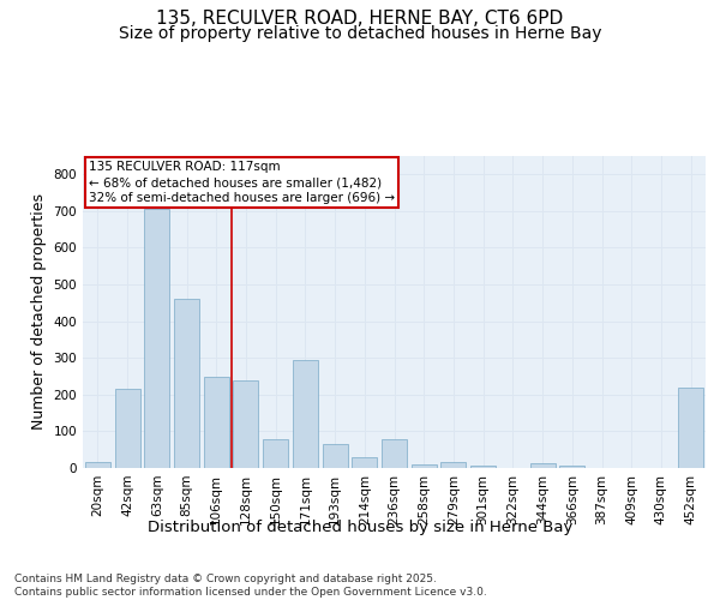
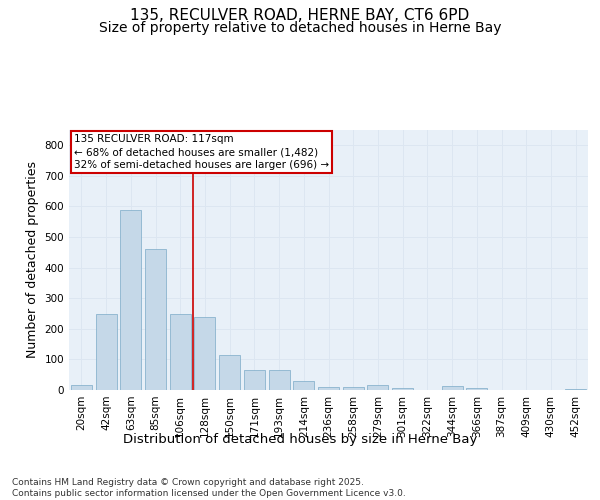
42sqm: 215 -> 248
63sqm: 705 -> 590
150sqm: 80 -> 115
171sqm: 295 -> 65
236sqm: 80 -> 10
452sqm: 220 -> 2
